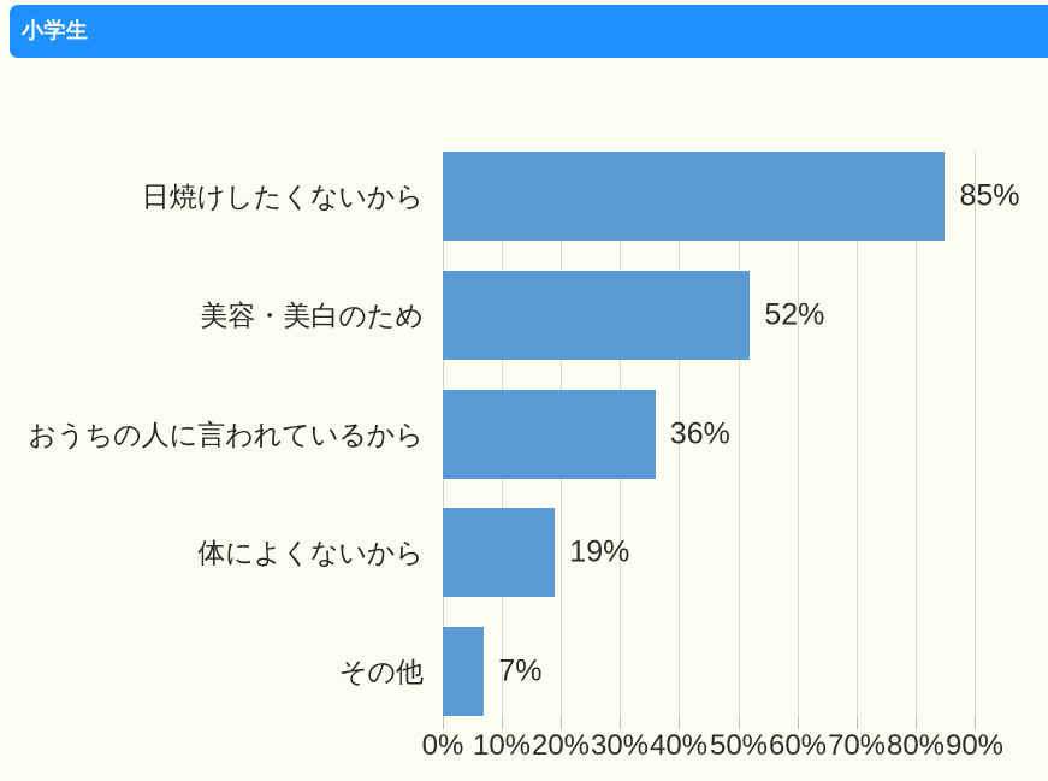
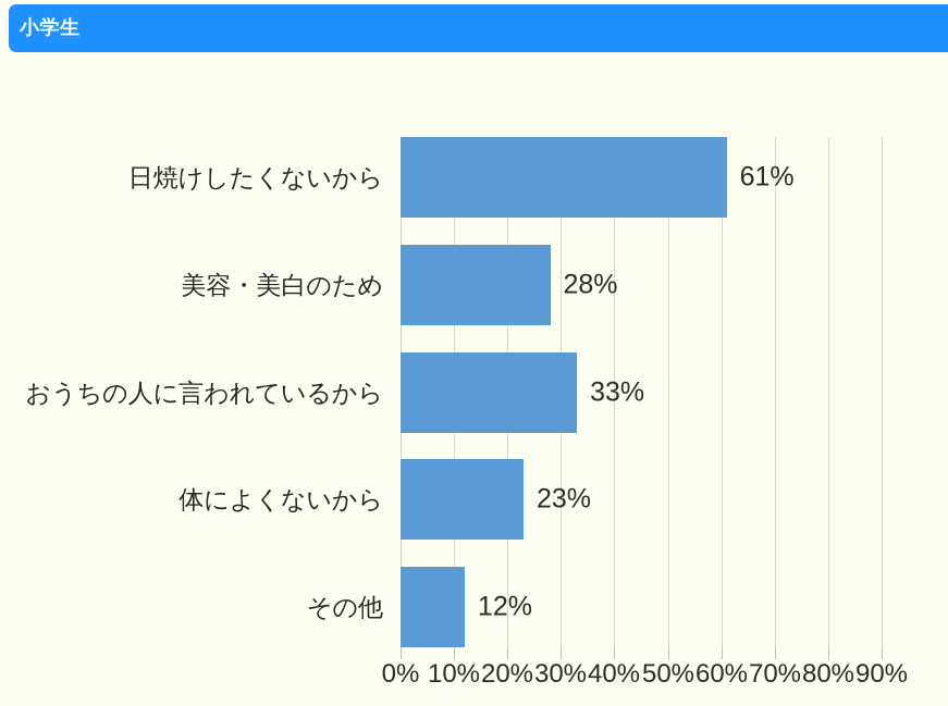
日焼けしたくないから: 85% -> 61%
美容・美白のため: 52% -> 28%
おうちの人に言われているから: 36% -> 33%
体によくないから: 19% -> 23%
その他: 7% -> 12%
